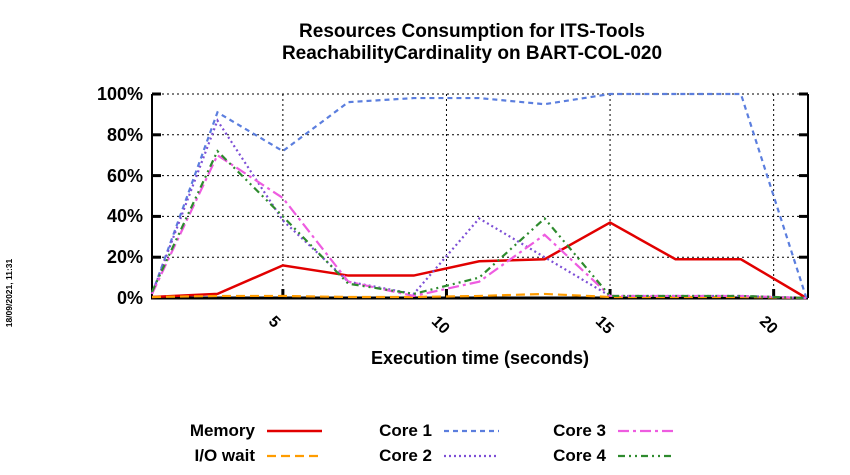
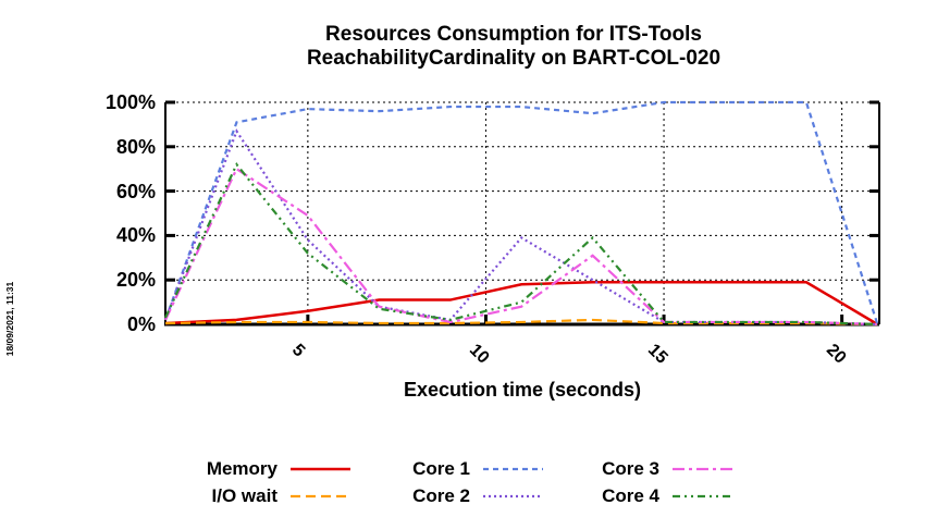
Memory/5: 16% -> 6%
Core 1/5: 72% -> 97%
Core 4/5: 40% -> 32%
Memory/15: 37% -> 19%
